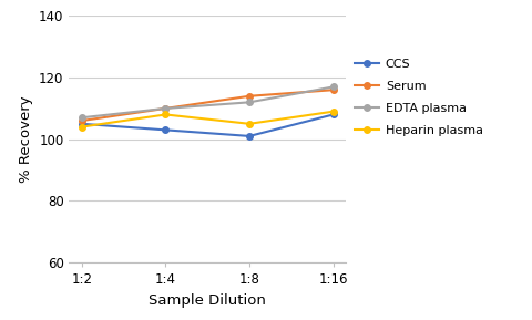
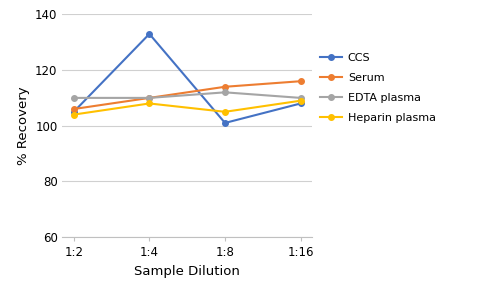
EDTA plasma/1:2: 107 -> 110
CCS/1:4: 103 -> 133
EDTA plasma/1:16: 117 -> 110
